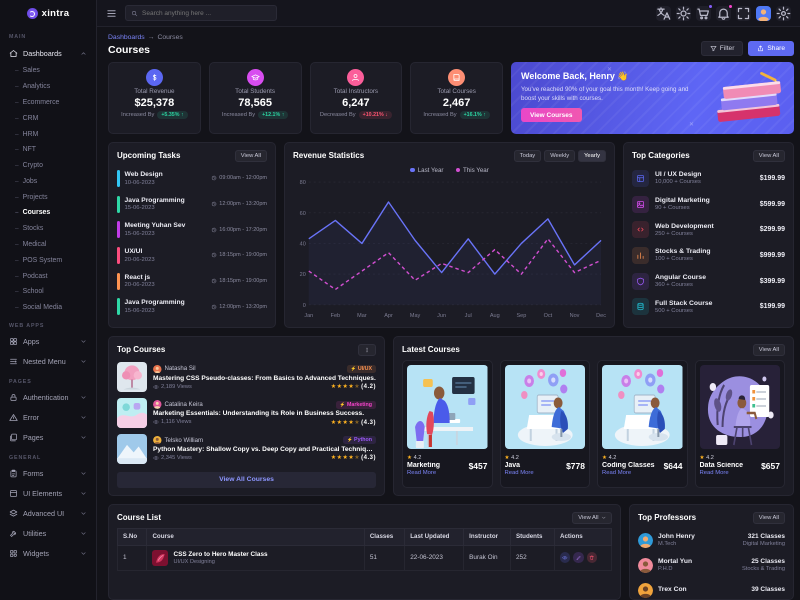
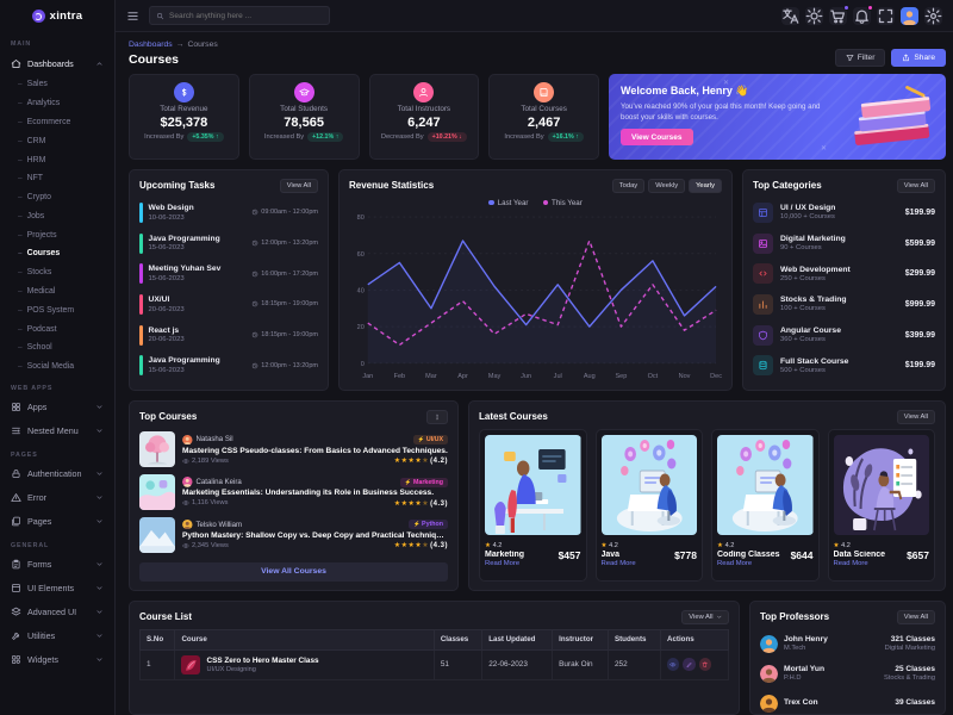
Last Year/Mar: 40 -> 30
This Year/Aug: 36 -> 67
This Year/Nov: 21 -> 18
